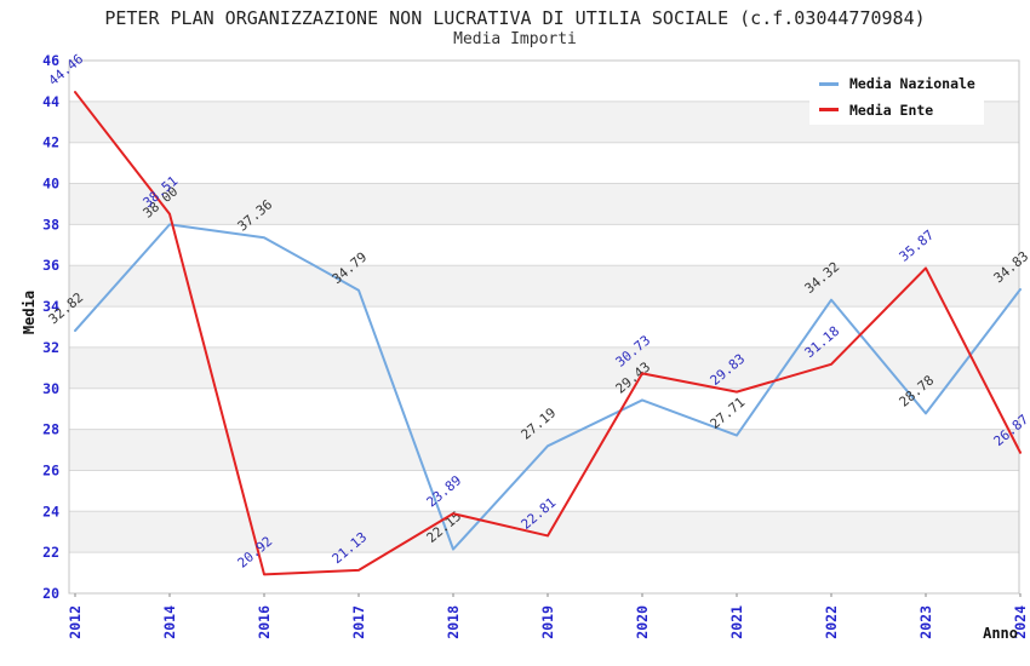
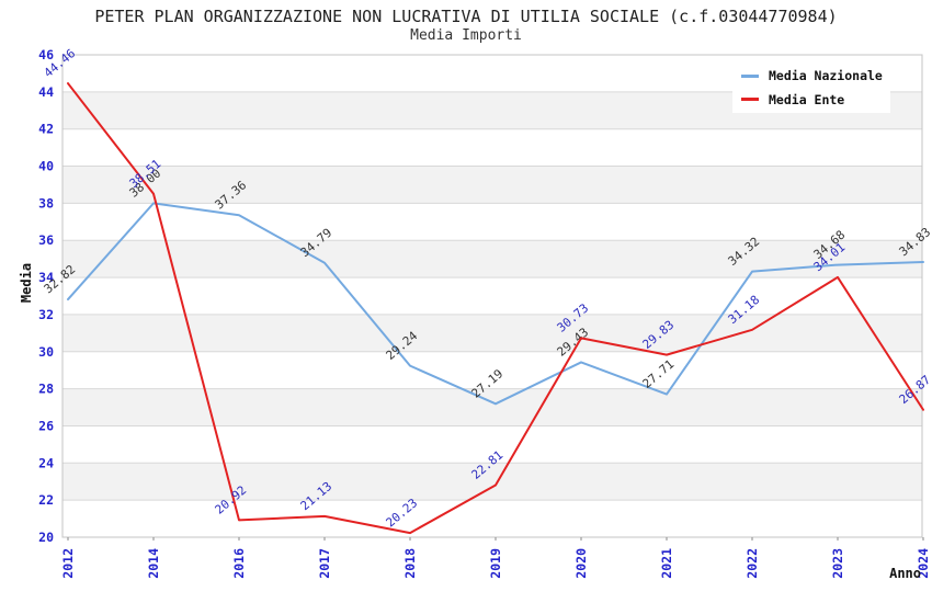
Media Nazionale/2018: 22.15 -> 29.24
Media Ente/2018: 23.89 -> 20.23
Media Nazionale/2023: 28.78 -> 34.68
Media Ente/2023: 35.87 -> 34.01
